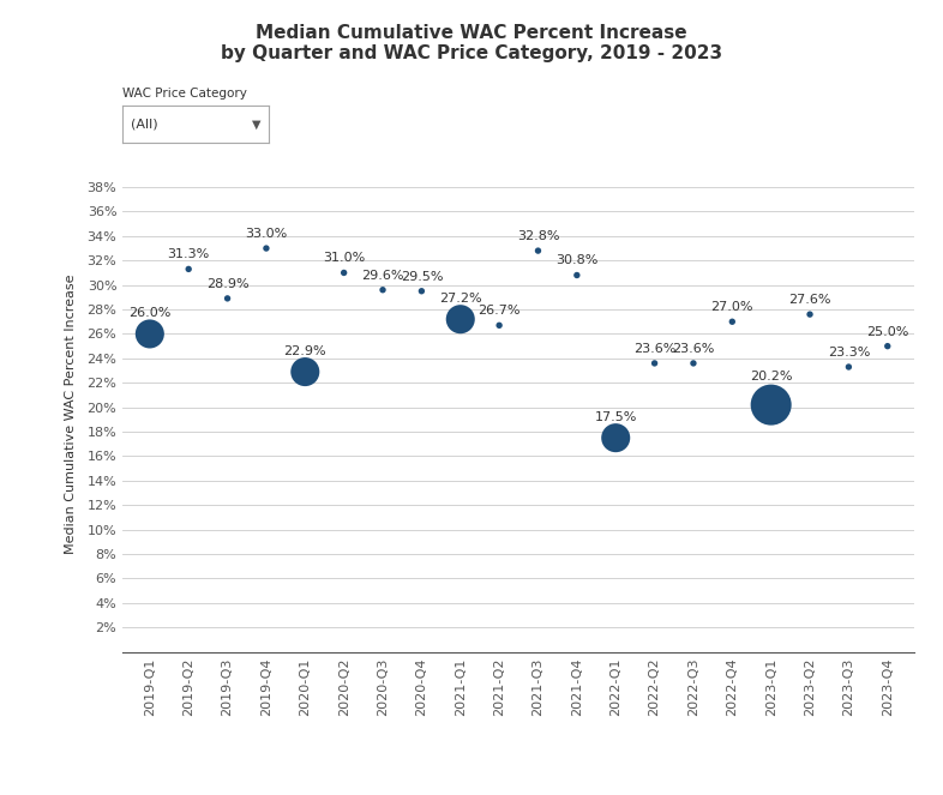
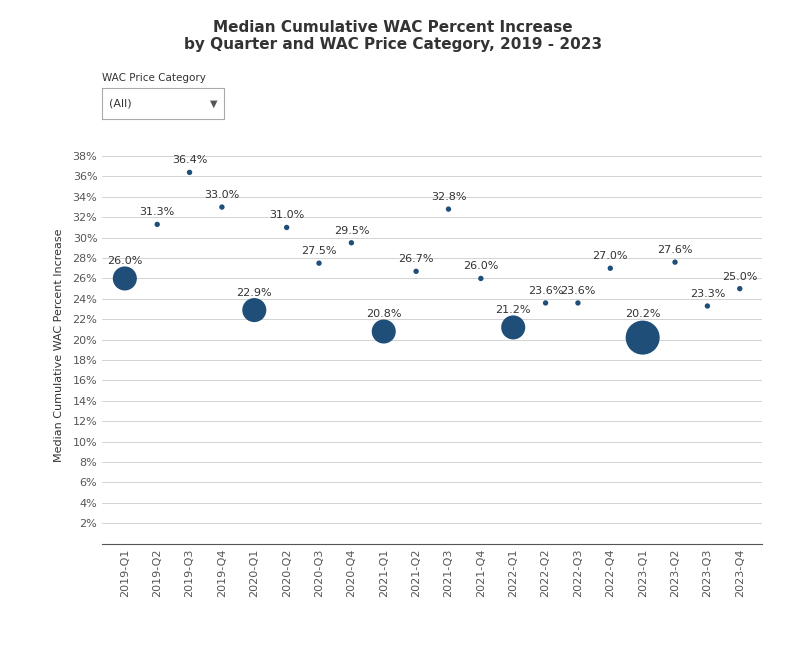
2019-Q3: 28.9% -> 36.4%
2020-Q3: 29.6% -> 27.5%
2021-Q1: 27.2% -> 20.8%
2021-Q4: 30.8% -> 26.0%
2022-Q1: 17.5% -> 21.2%
